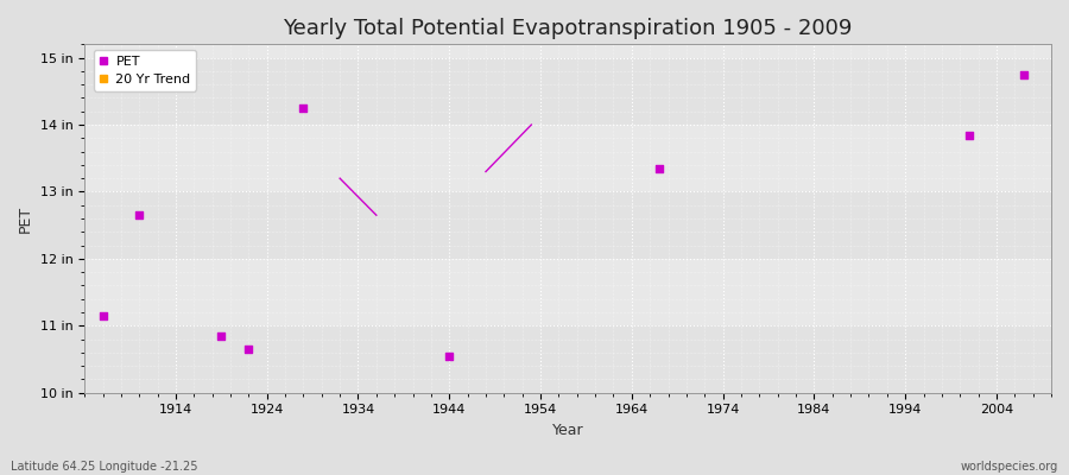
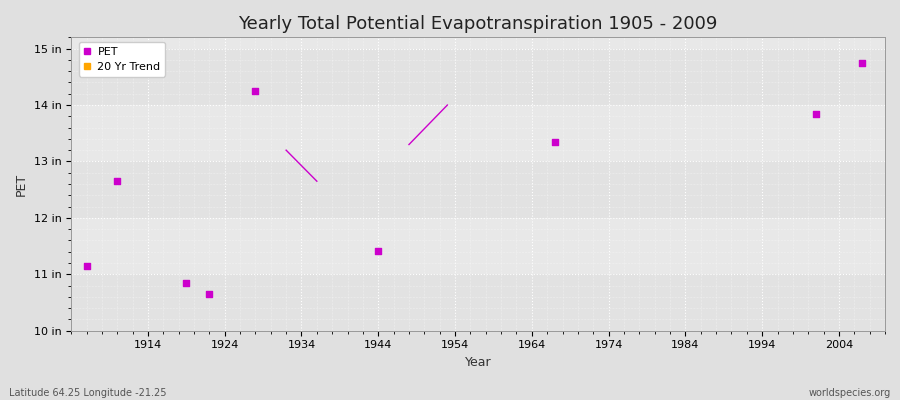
1944: 10.55 in -> 11.42 in
